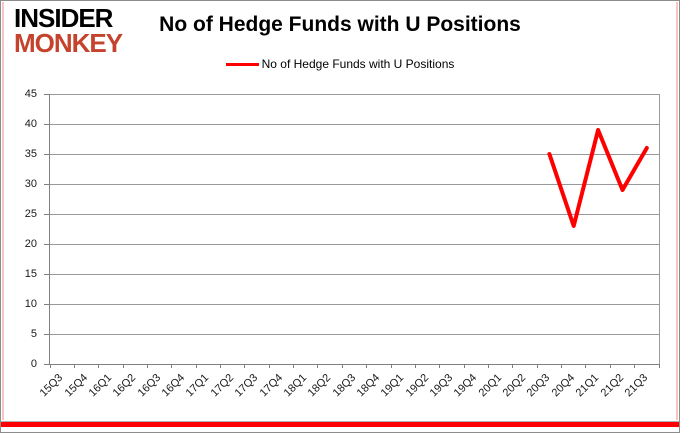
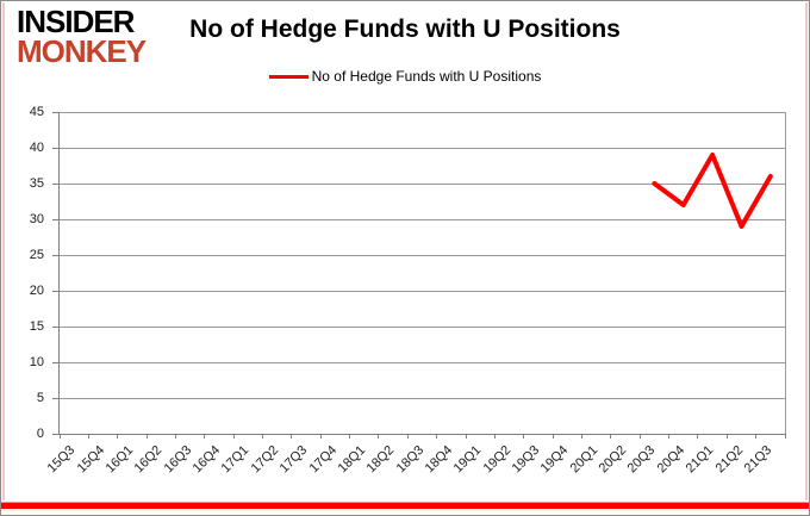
20Q4: 23 -> 32
